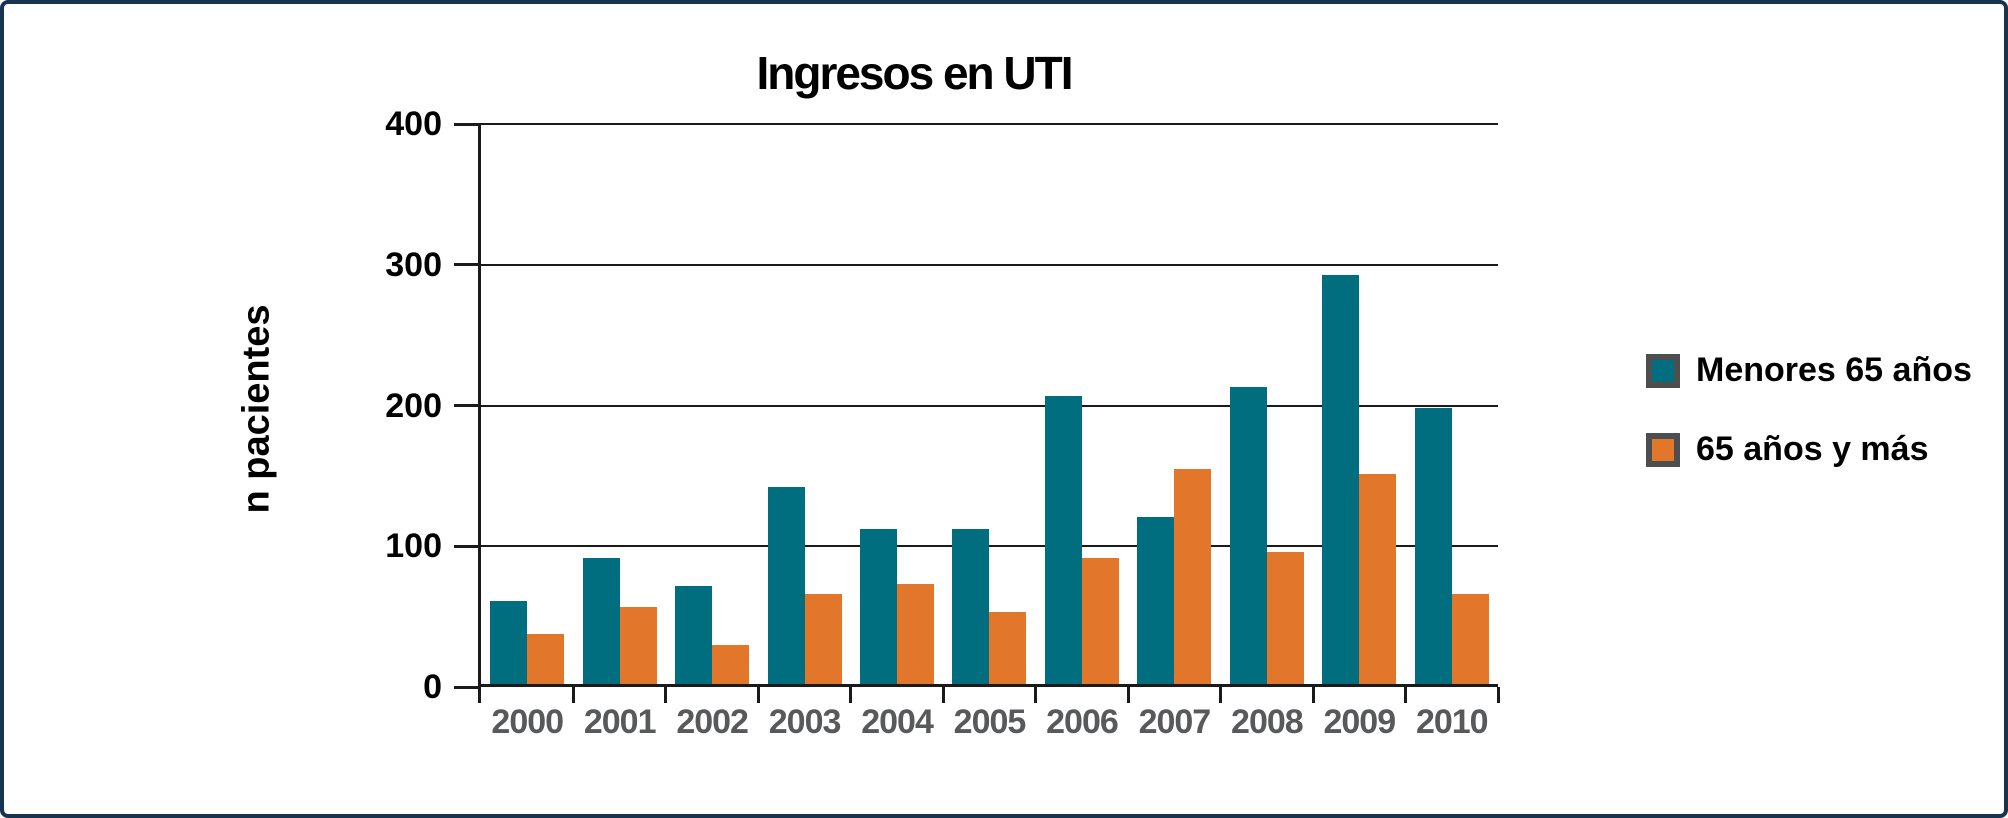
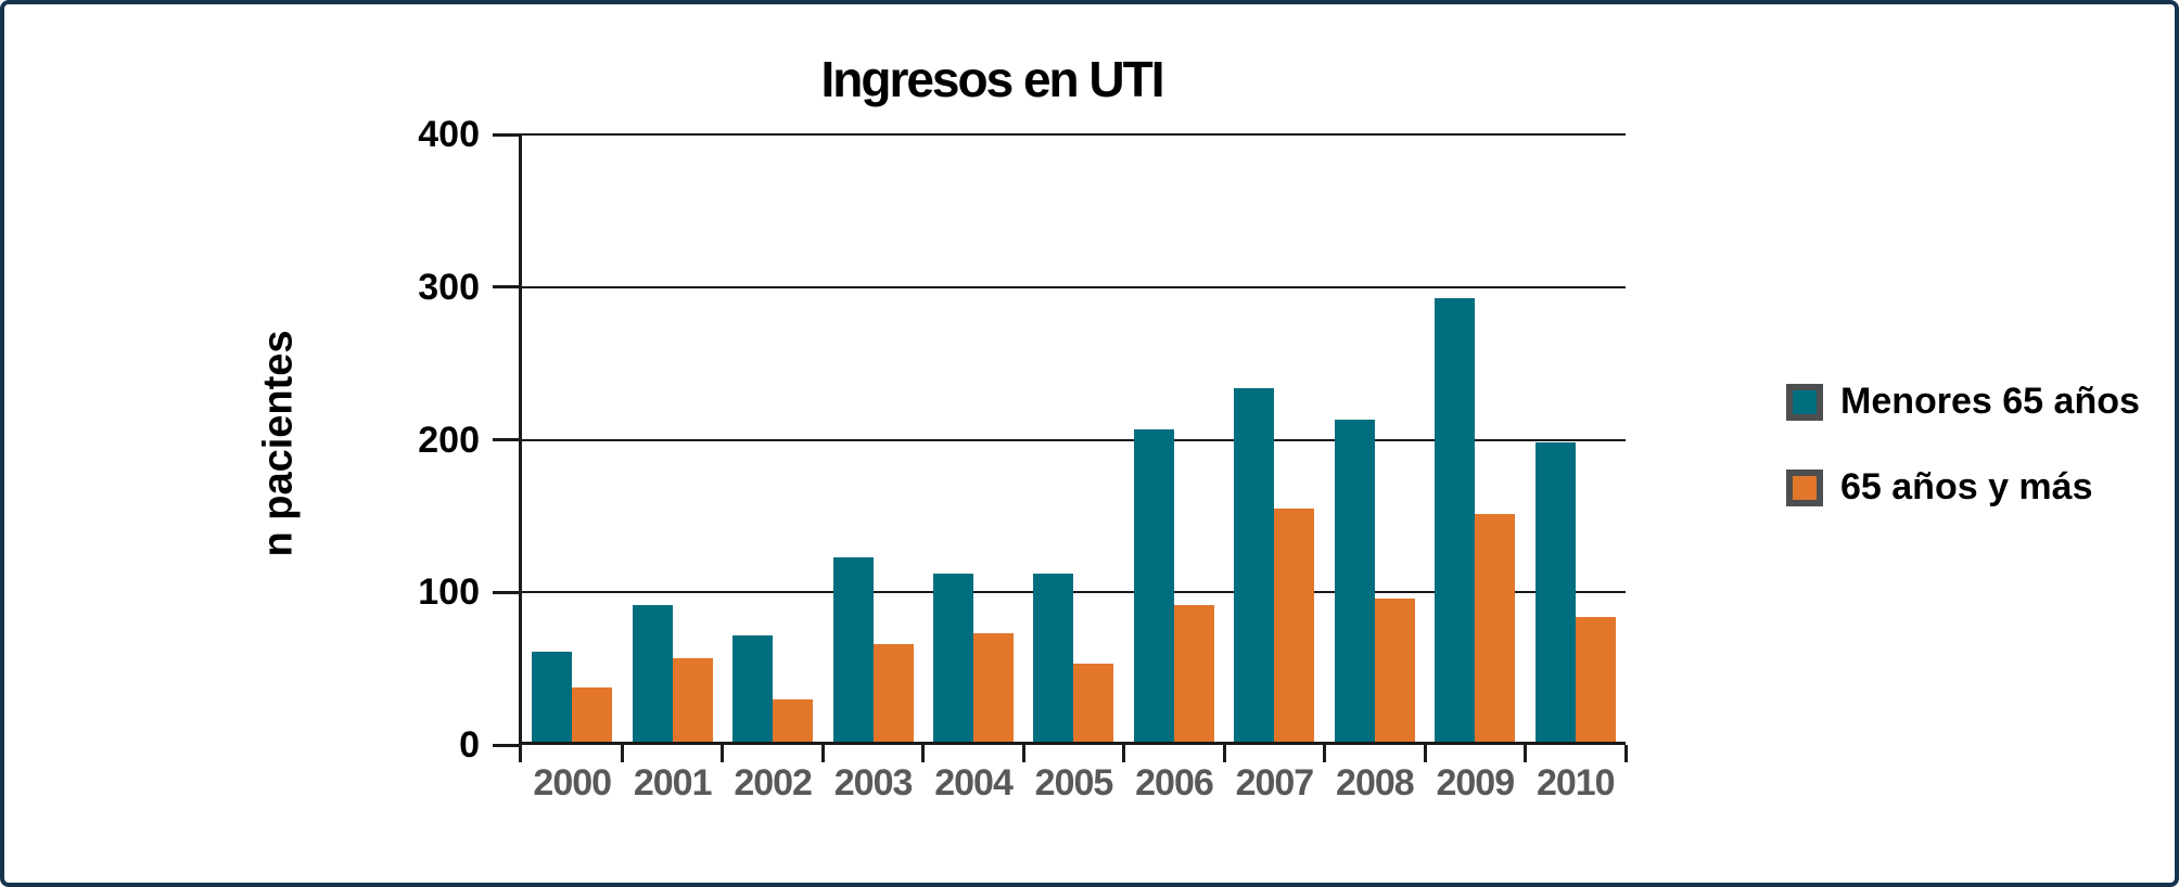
Menores 65 años/2003: 142 -> 123
Menores 65 años/2007: 121 -> 234
65 años y más/2010: 66 -> 84
